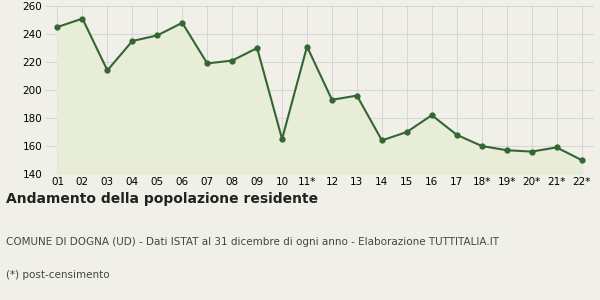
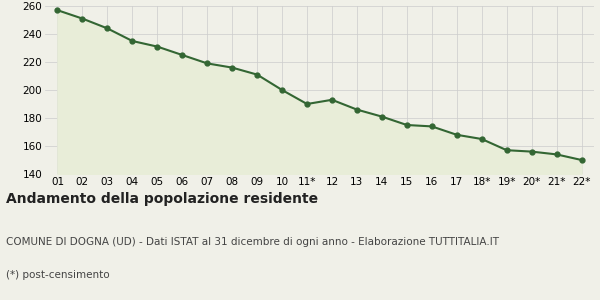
01: 245 -> 257
03: 214 -> 244
05: 239 -> 231
06: 248 -> 225
08: 221 -> 216
09: 230 -> 211
10: 165 -> 200
11*: 231 -> 190
13: 196 -> 186
14: 164 -> 181
15: 170 -> 175
16: 182 -> 174
18*: 160 -> 165
21*: 159 -> 154
